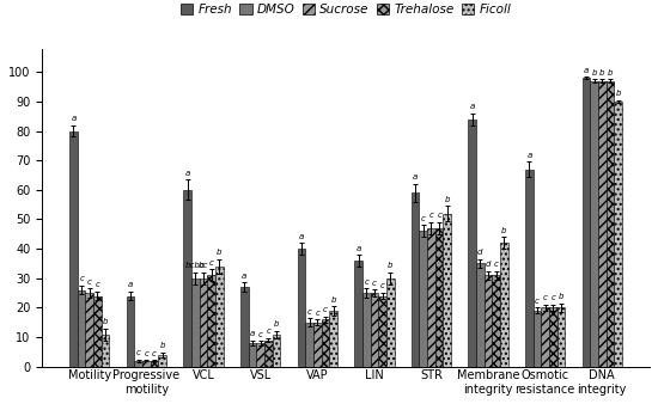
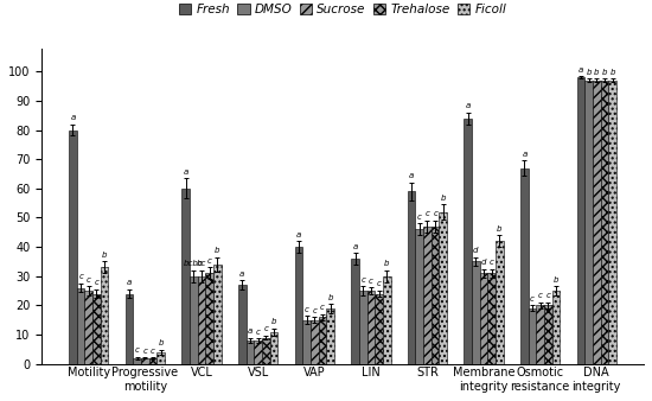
Ficoll/Motility: 11 -> 33
Ficoll/Osmotic resistance: 20 -> 25
Ficoll/DNA integrity: 90 -> 97
